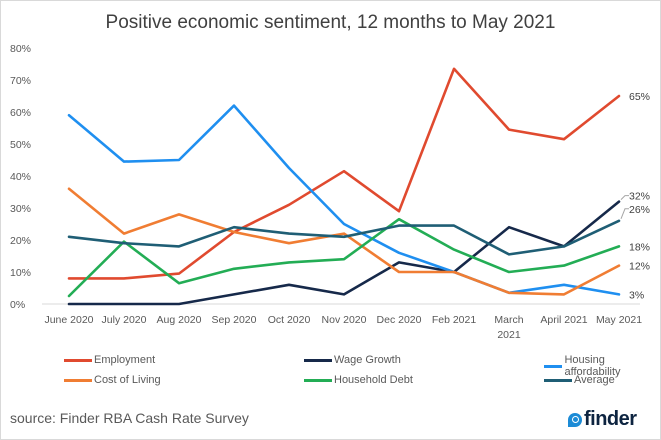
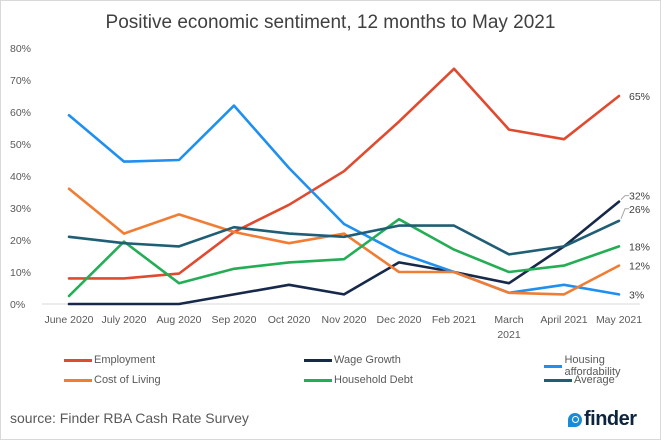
Employment/Dec 2020: 29% -> 57%
Wage Growth/March 2021: 24% -> 6%
